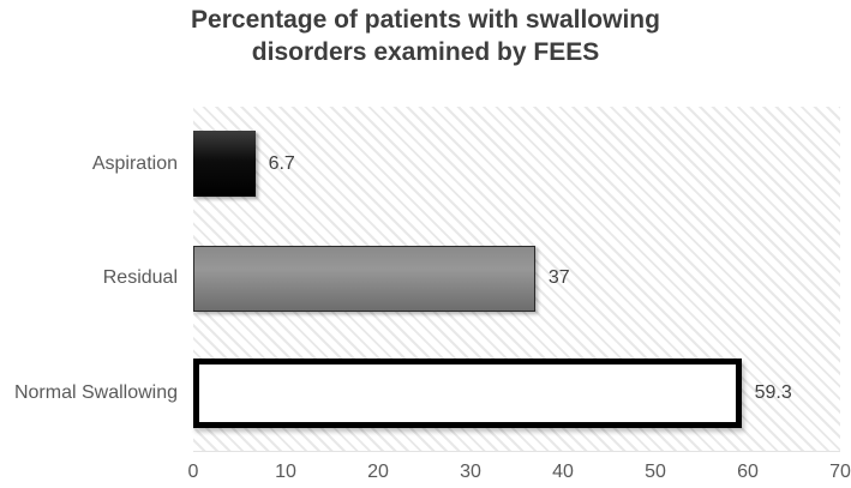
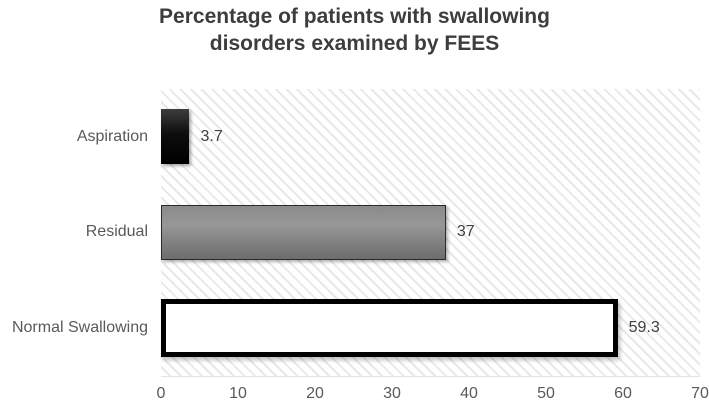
Aspiration: 6.7 -> 3.7
